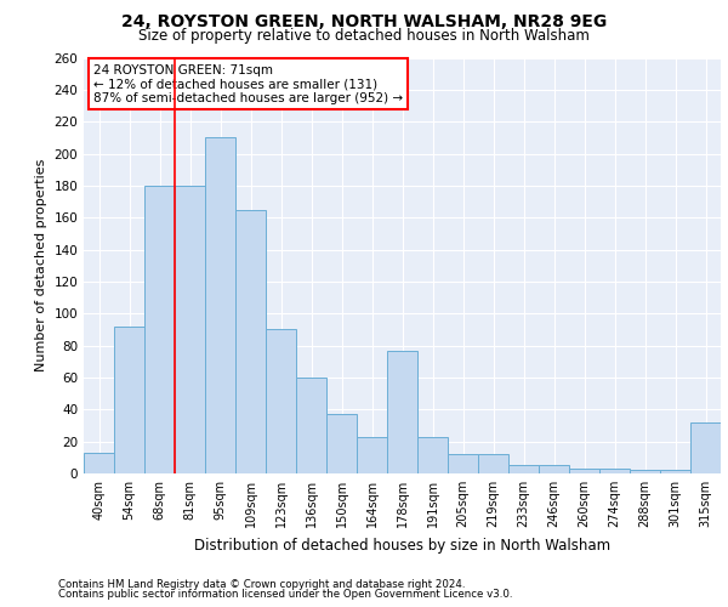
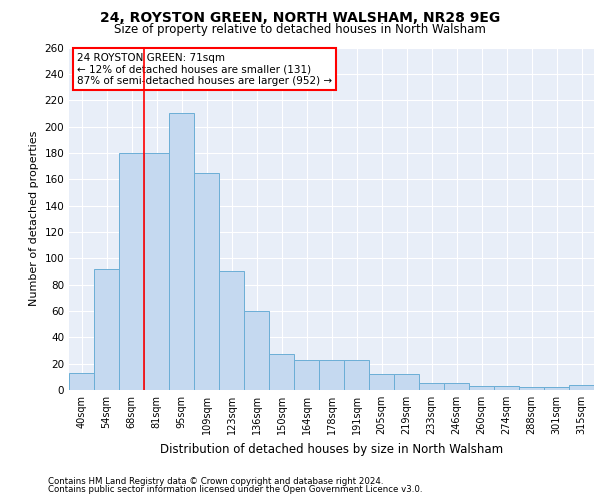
150sqm: 37 -> 27
178sqm: 77 -> 23
315sqm: 32 -> 4
